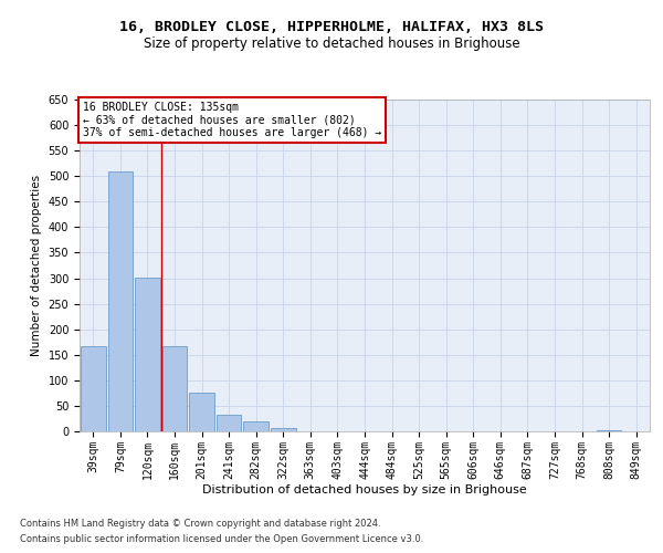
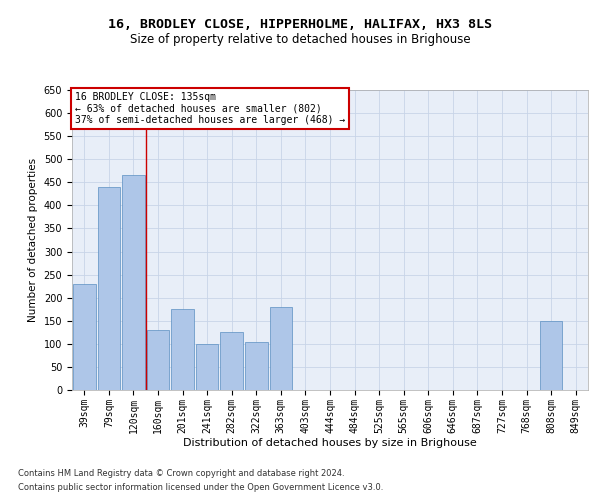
39sqm: 167 -> 230
79sqm: 510 -> 440
120sqm: 302 -> 465
160sqm: 167 -> 130
201sqm: 76 -> 175
241sqm: 32 -> 100
282sqm: 20 -> 125
322sqm: 6 -> 105
363sqm: 1 -> 180
808sqm: 3 -> 150
